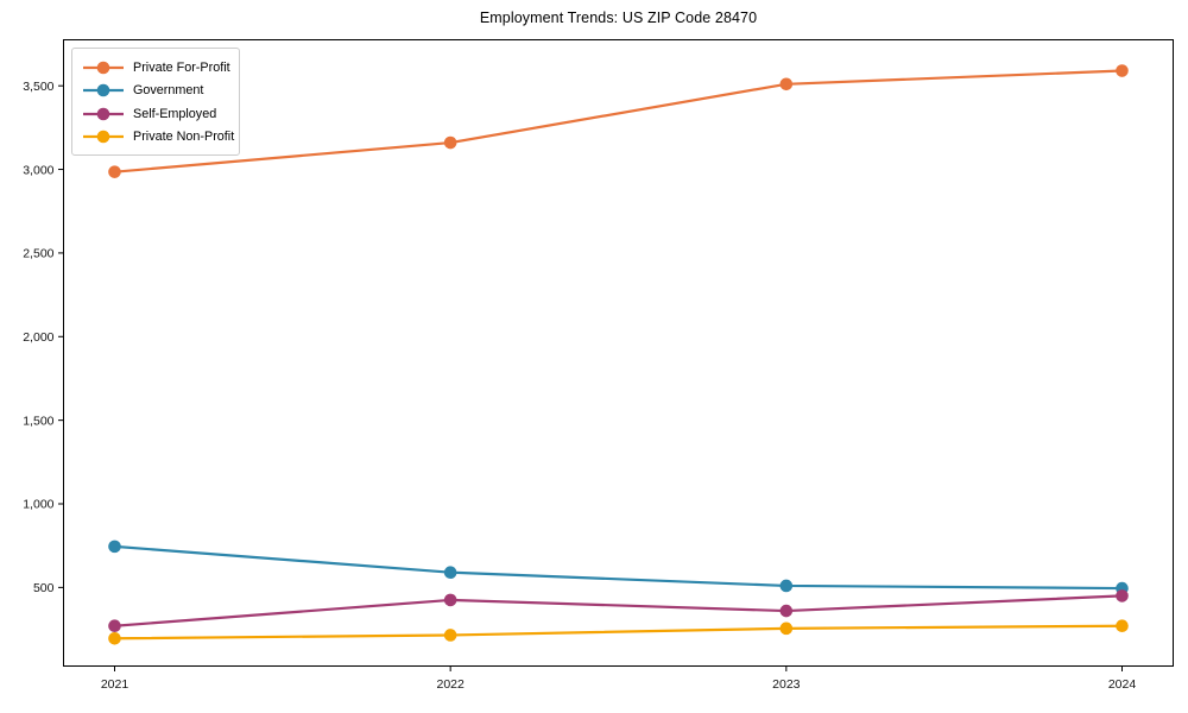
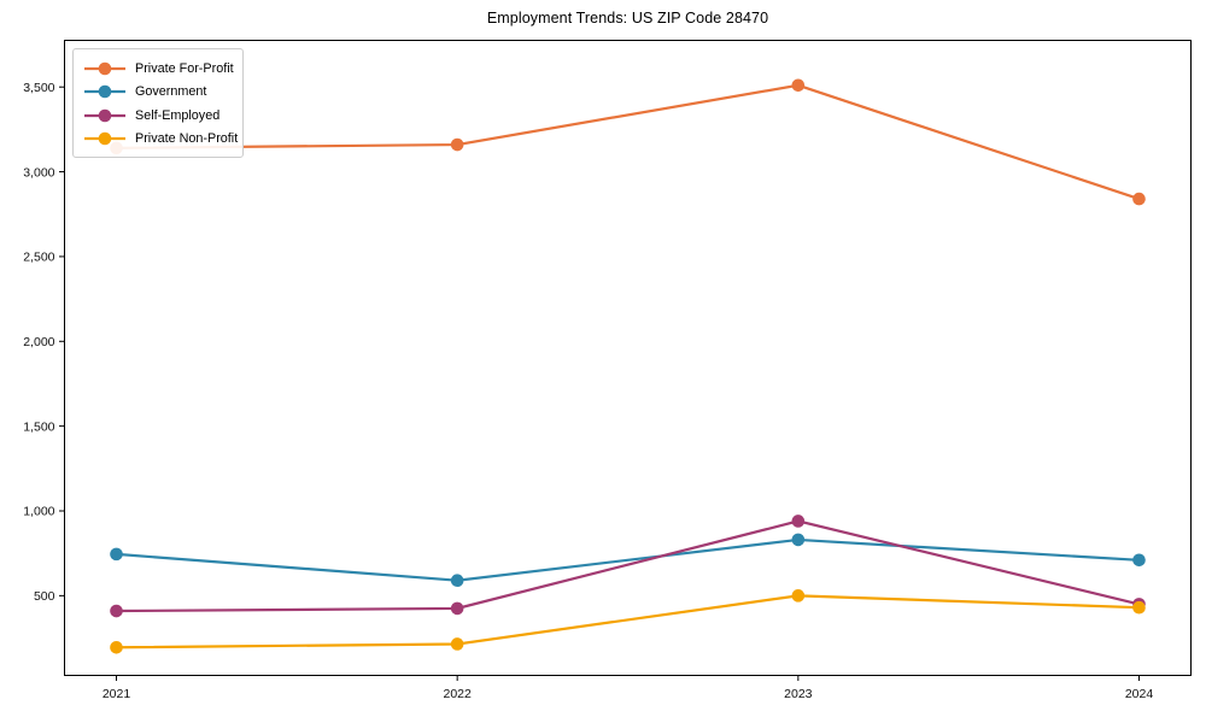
Private For-Profit/2021: 2980 -> 3140
Self-Employed/2021: 270 -> 410
Government/2023: 510 -> 830
Self-Employed/2023: 360 -> 940
Private Non-Profit/2023: 260 -> 500
Private For-Profit/2024: 3590 -> 2840
Government/2024: 500 -> 710
Private Non-Profit/2024: 270 -> 430
